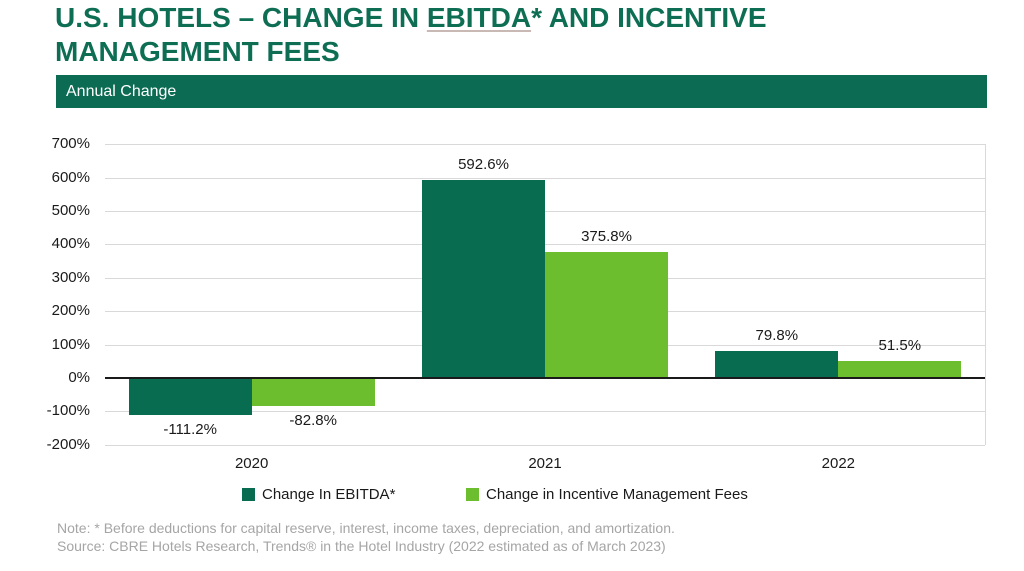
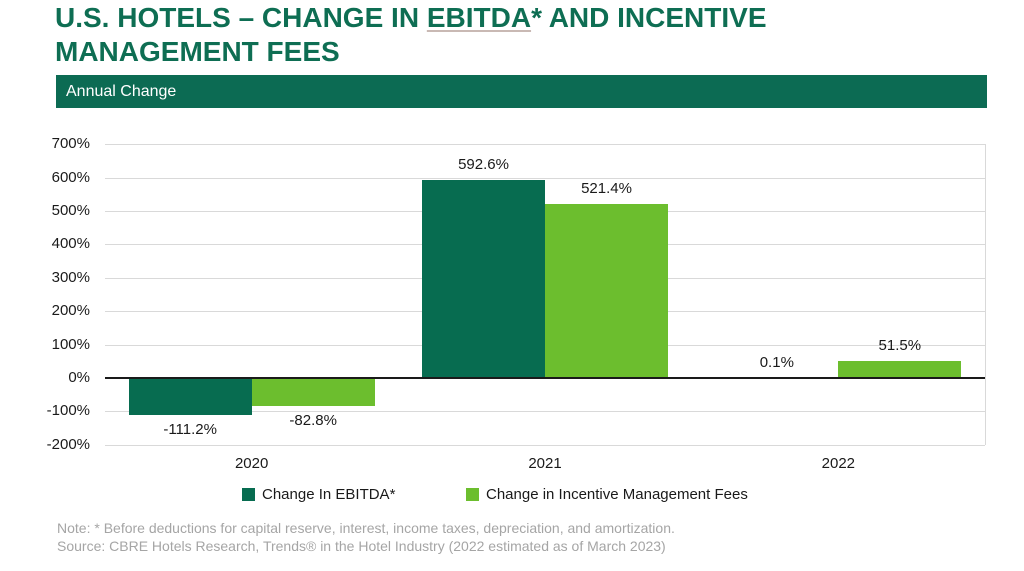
Change in Incentive Management Fees/2021: 375.8% -> 521.4%
Change In EBITDA*/2022: 79.8% -> 0.1%
